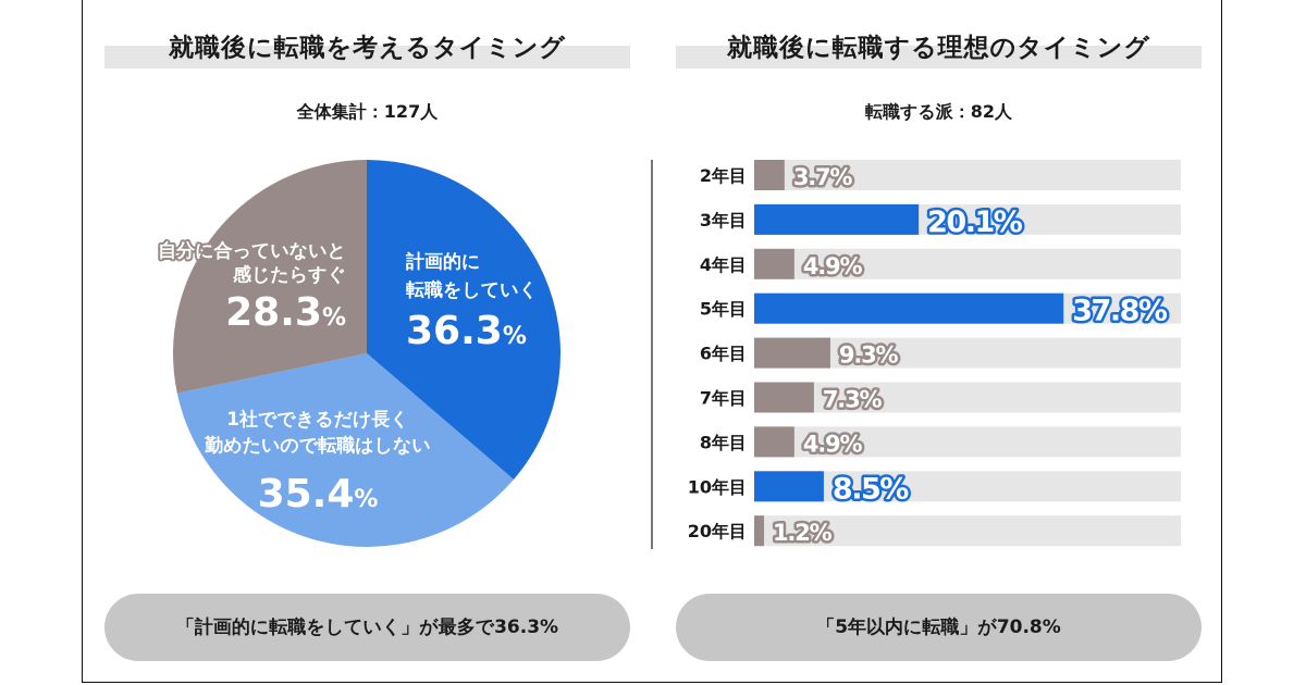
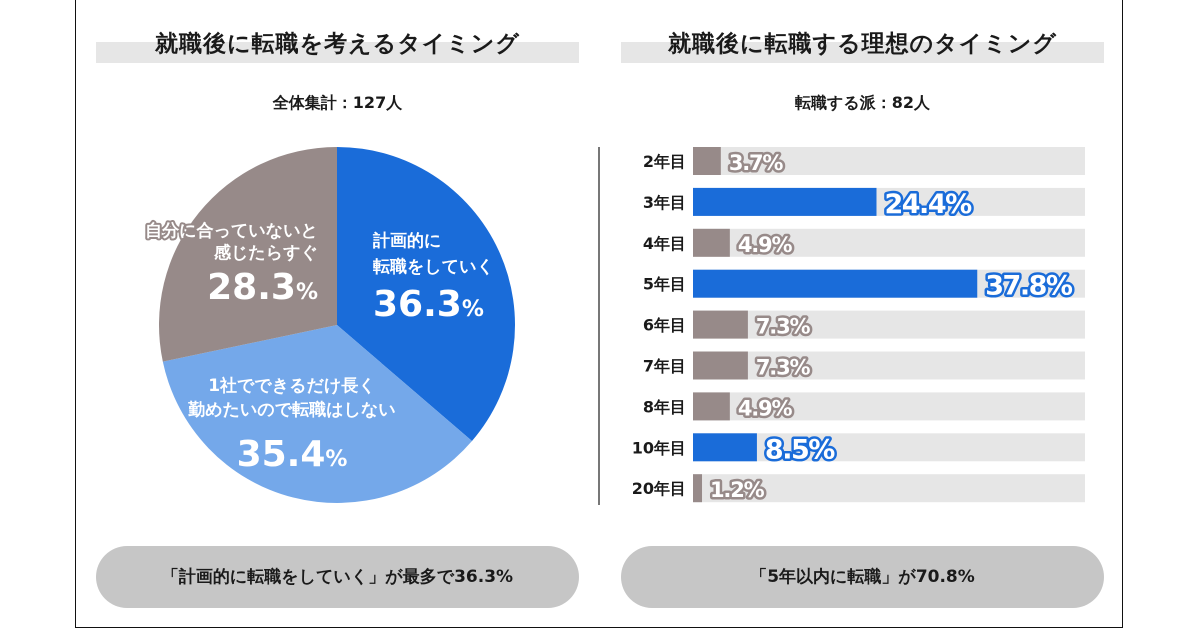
就職後に転職する理想のタイミング/3年目: 20.1% -> 24.4%
就職後に転職する理想のタイミング/6年目: 9.3% -> 7.3%
